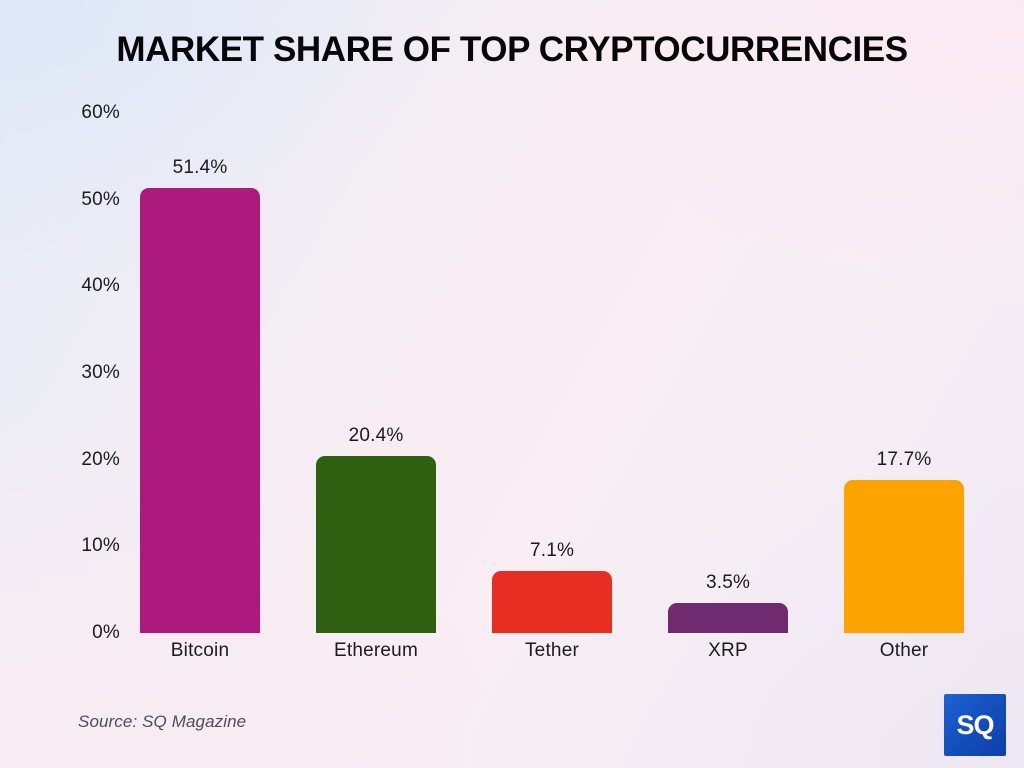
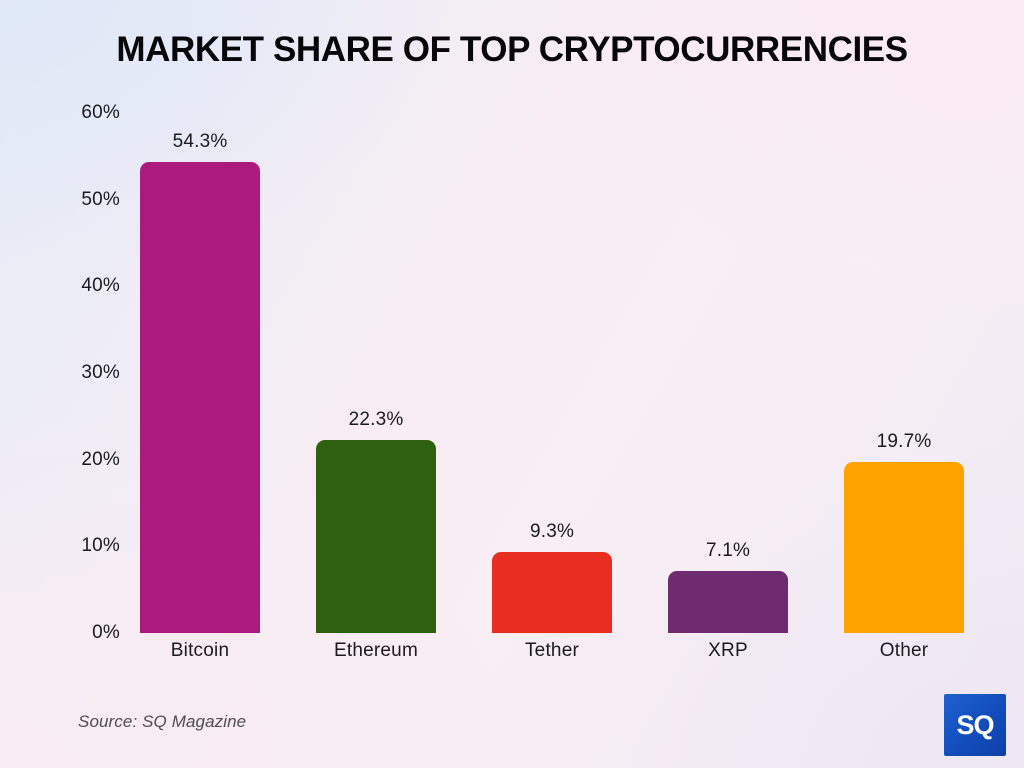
Bitcoin: 51.4% -> 54.3%
Ethereum: 20.4% -> 22.3%
Tether: 7.1% -> 9.3%
XRP: 3.5% -> 7.1%
Other: 17.7% -> 19.7%
